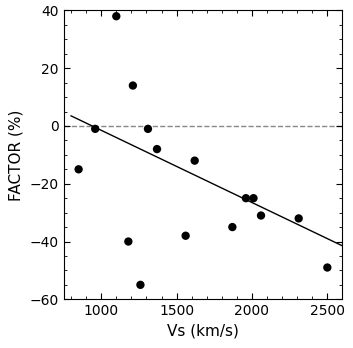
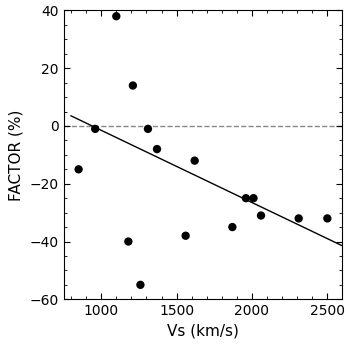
2500: -49 -> -32
